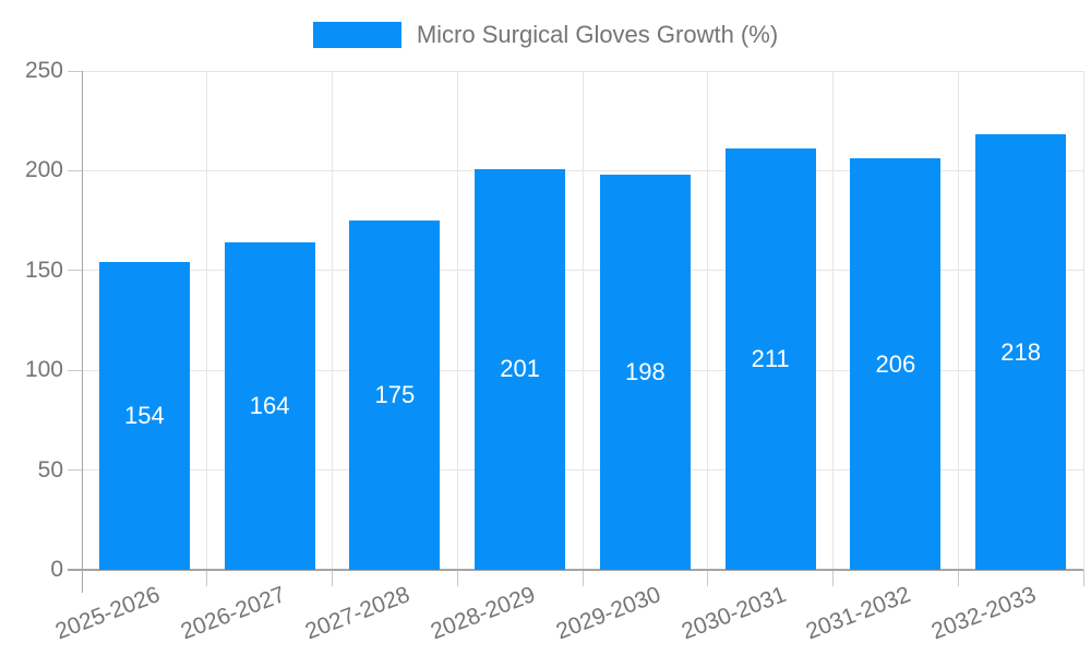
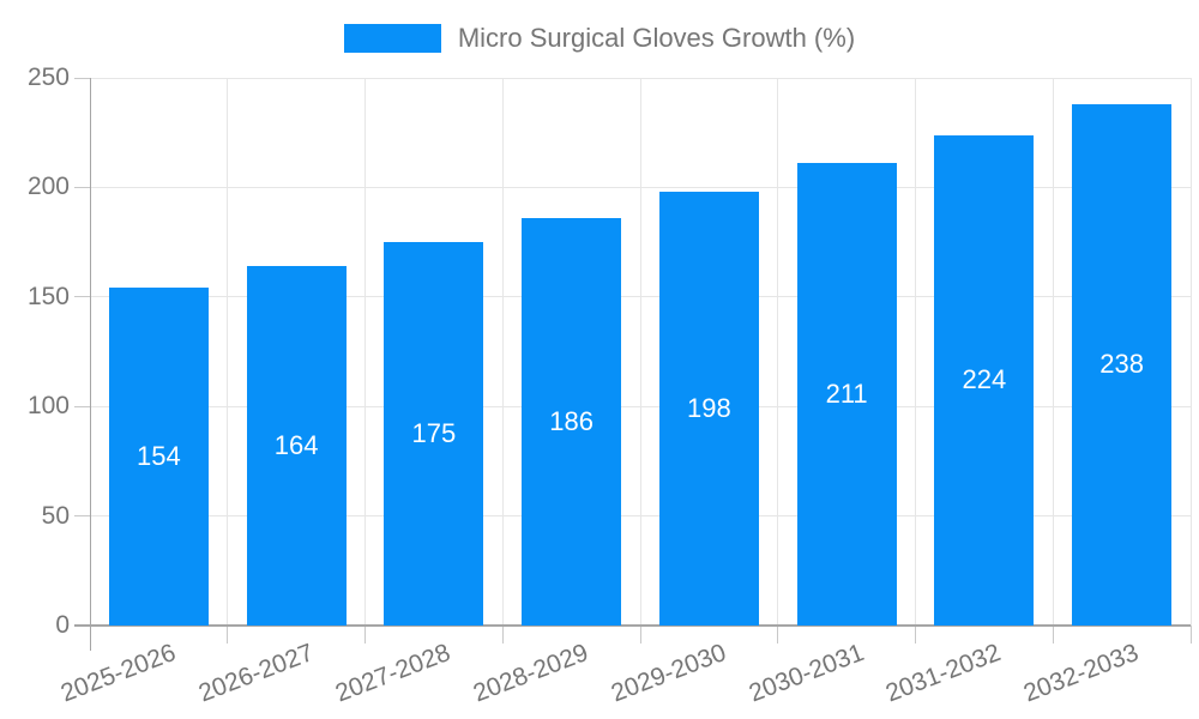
2028-2029: 201 -> 186
2031-2032: 206 -> 224
2032-2033: 218 -> 238
